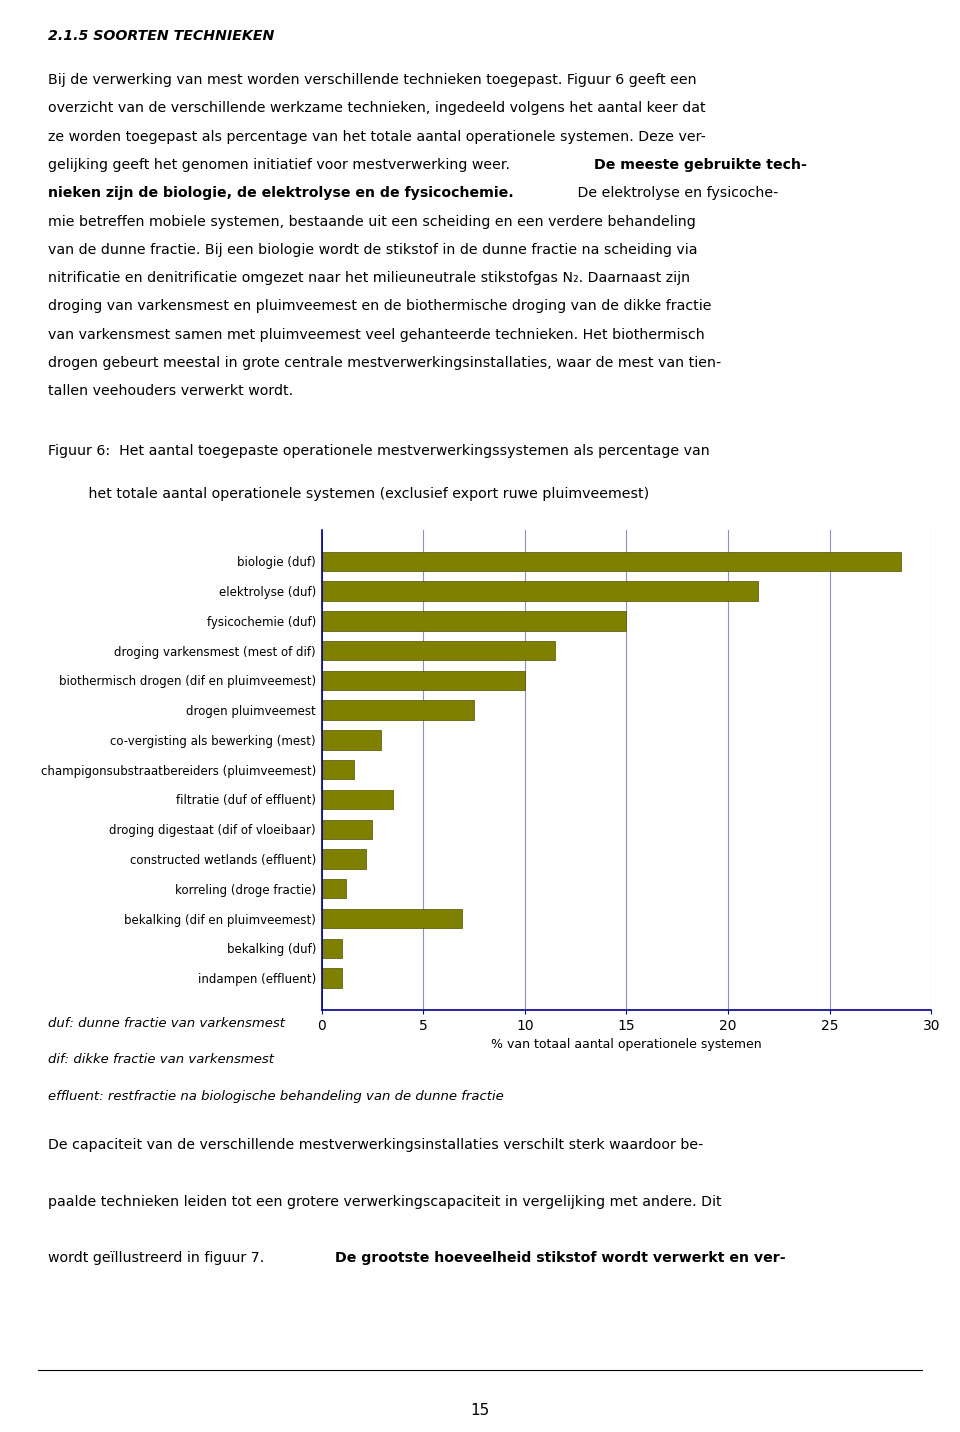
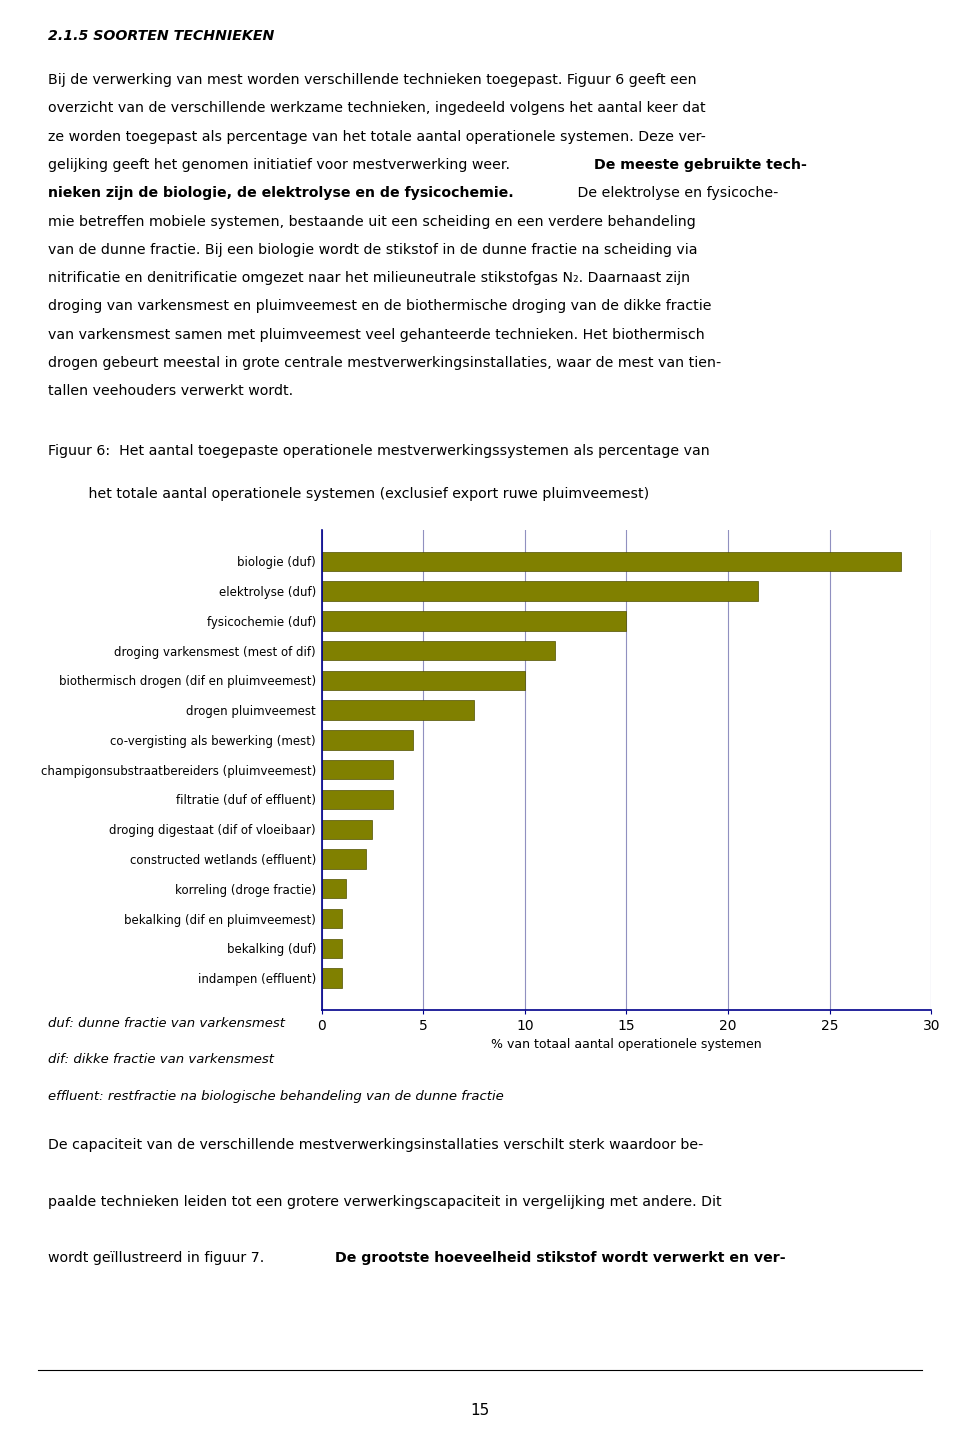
co-vergisting als bewerking (mest): 2.9 -> 4.5
champigonsubstraatbereiders (pluimveemest): 1.6 -> 3.5
bekalking (dif en pluimveemest): 6.9 -> 1.0
